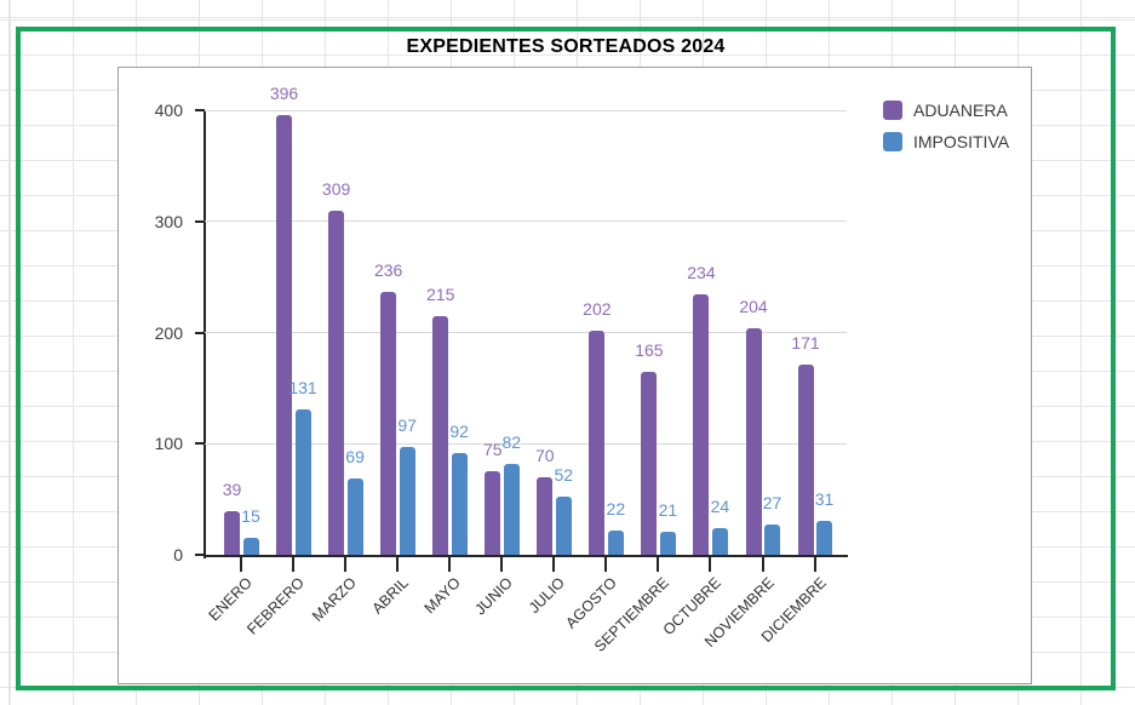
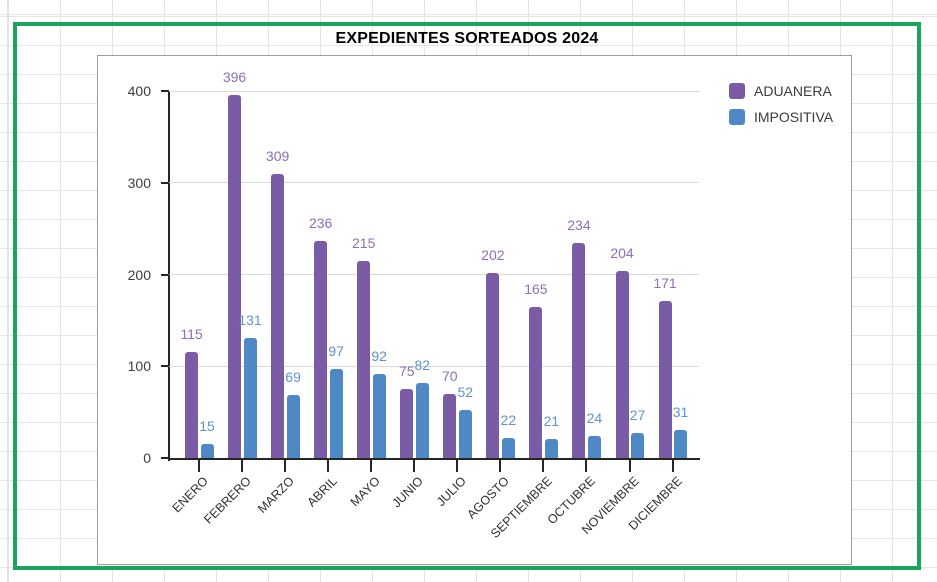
ADUANERA/ENERO: 39 -> 115
